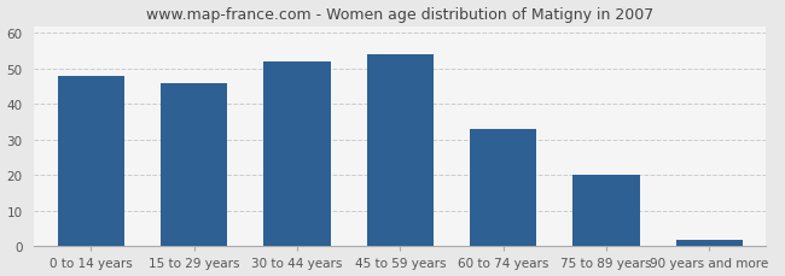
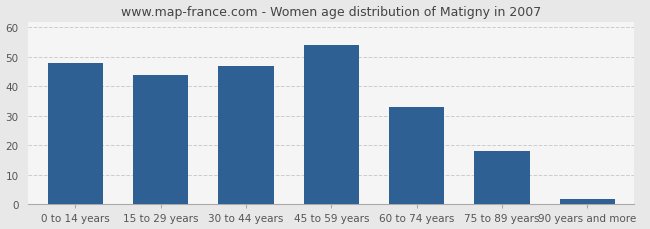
15 to 29 years: 46 -> 44
30 to 44 years: 52 -> 47
75 to 89 years: 20 -> 18
